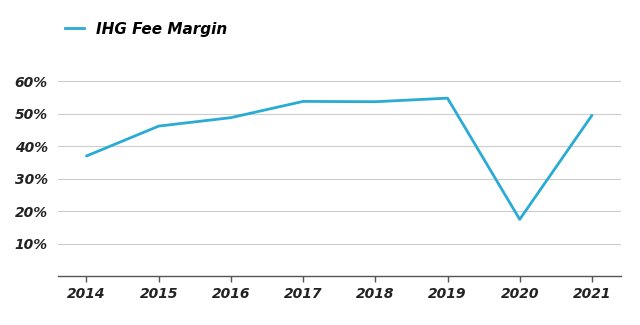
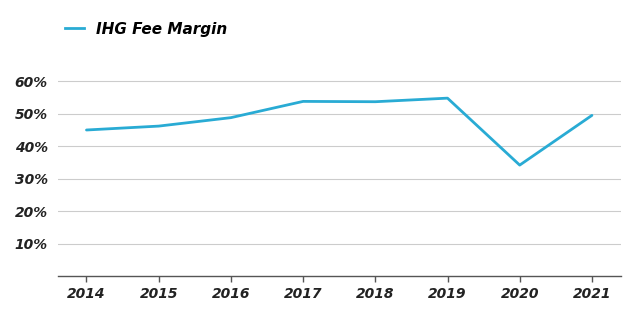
2014: 37.0% -> 45.0%
2020: 17.5% -> 34.2%
